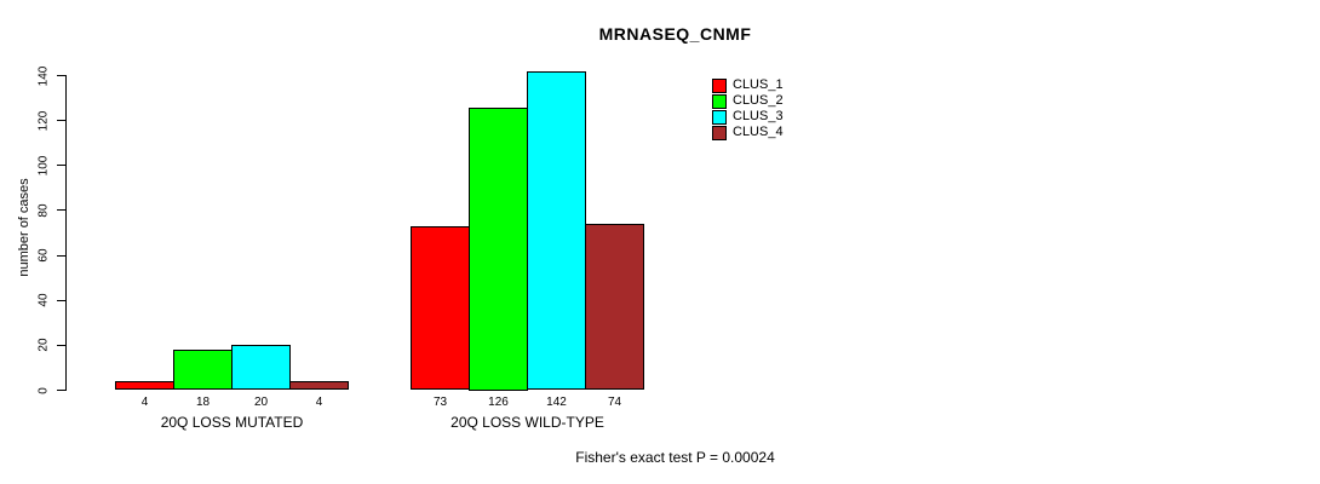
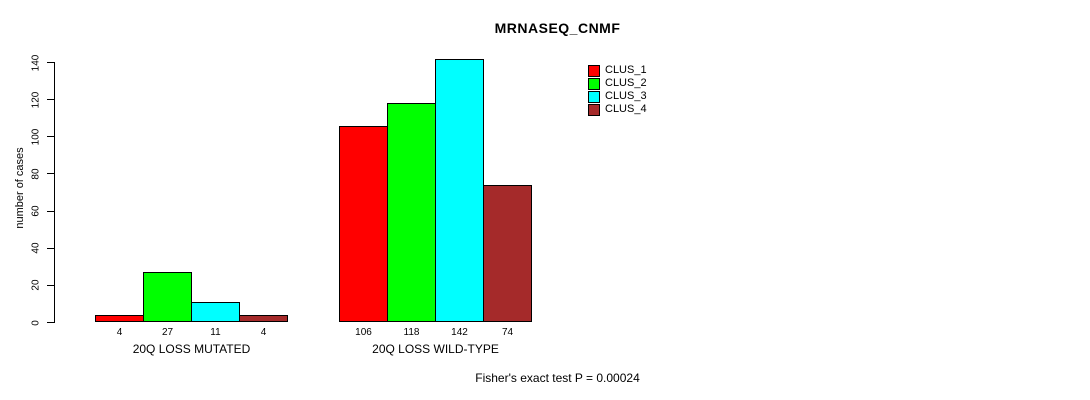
CLUS_2/20Q LOSS MUTATED: 18 -> 27
CLUS_3/20Q LOSS MUTATED: 20 -> 11
CLUS_1/20Q LOSS WILD-TYPE: 73 -> 106
CLUS_2/20Q LOSS WILD-TYPE: 126 -> 118
